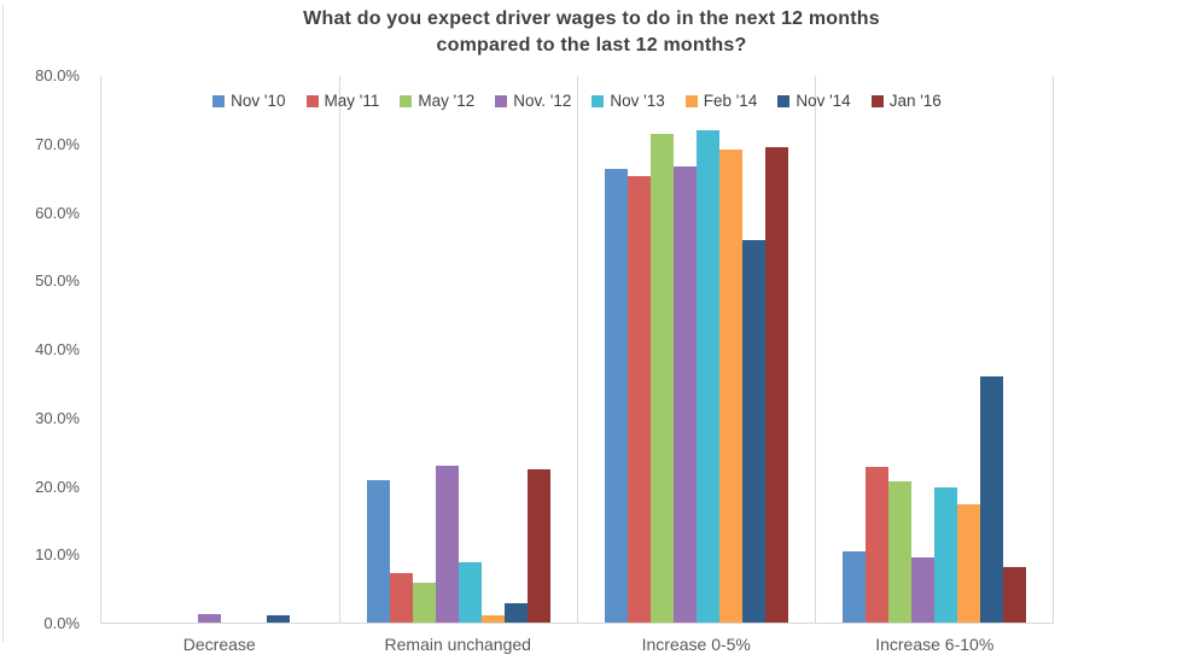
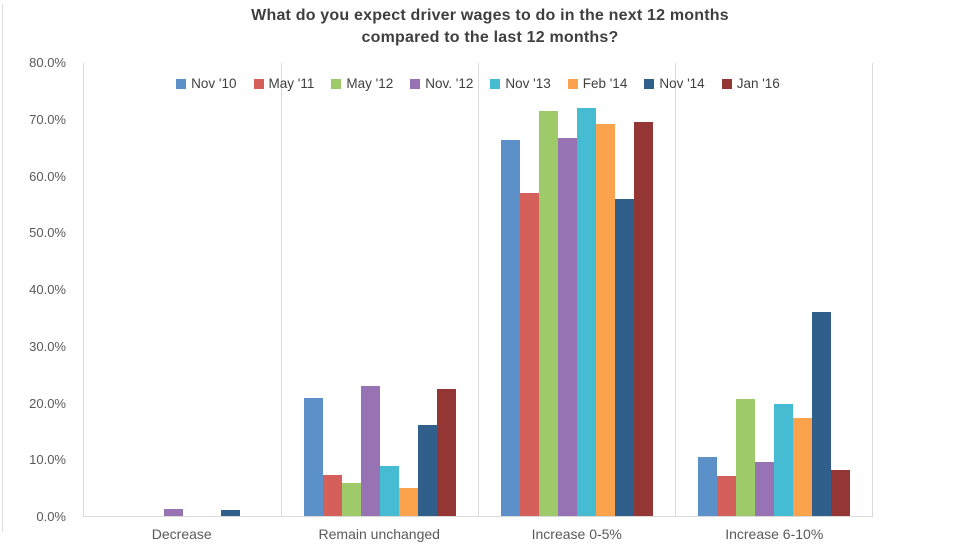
Feb '14/Remain unchanged: 1% -> 5%
Nov '14/Remain unchanged: 3% -> 16%
May '11/Increase 0-5%: 65% -> 57%
May '11/Increase 6-10%: 23% -> 7%
